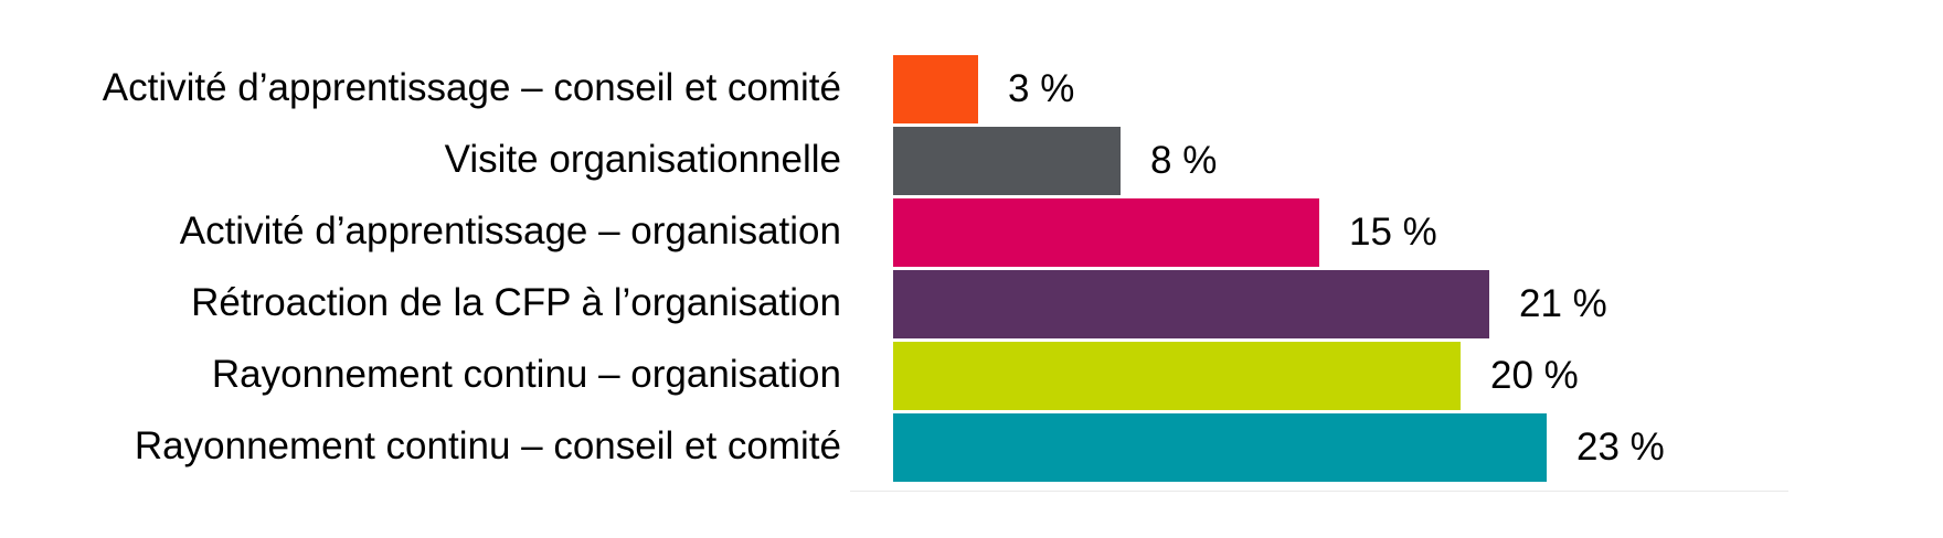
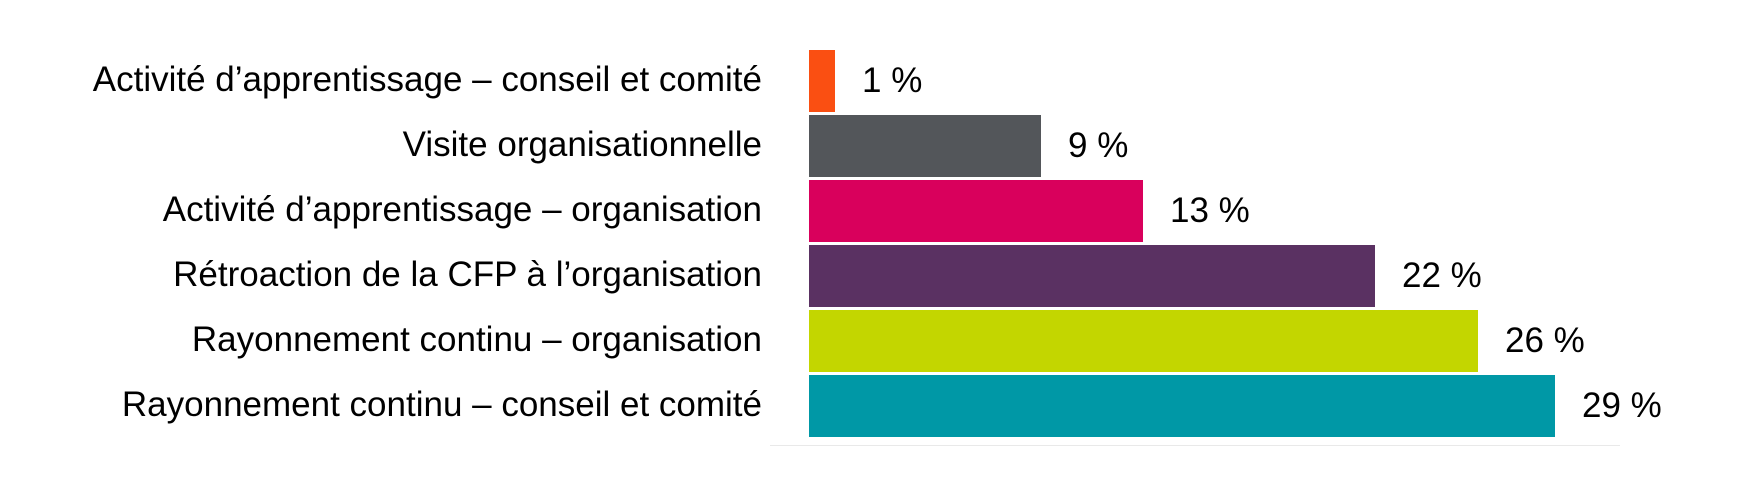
Activité d’apprentissage – conseil et comité: 3 -> 1
Visite organisationnelle: 8 -> 9
Activité d’apprentissage – organisation: 15 -> 13
Rétroaction de la CFP à l’organisation: 21 -> 22
Rayonnement continu – organisation: 20 -> 26
Rayonnement continu – conseil et comité: 23 -> 29
